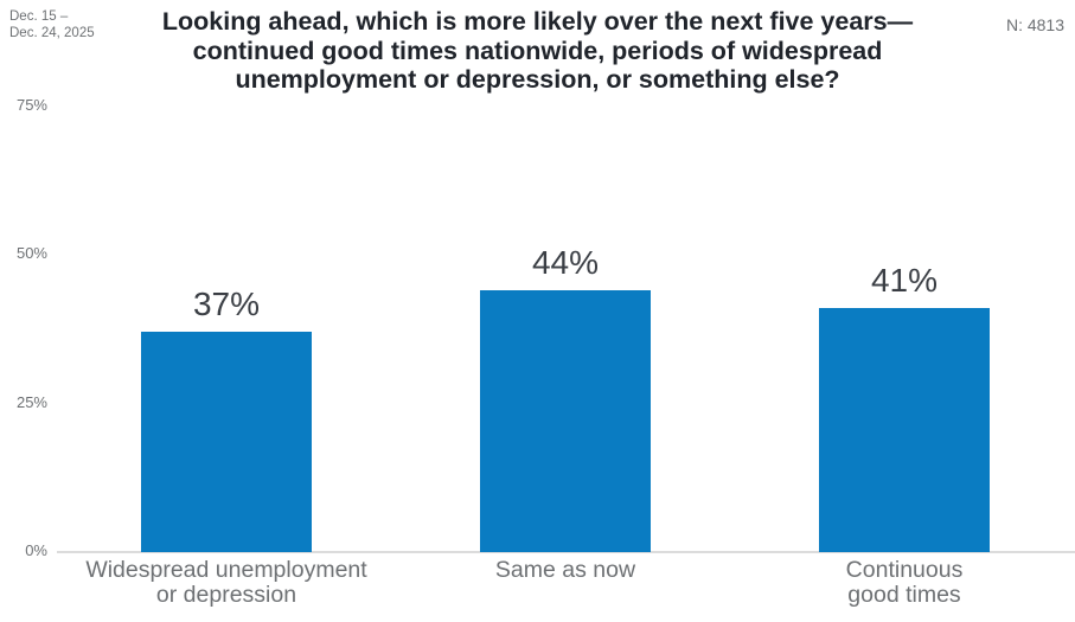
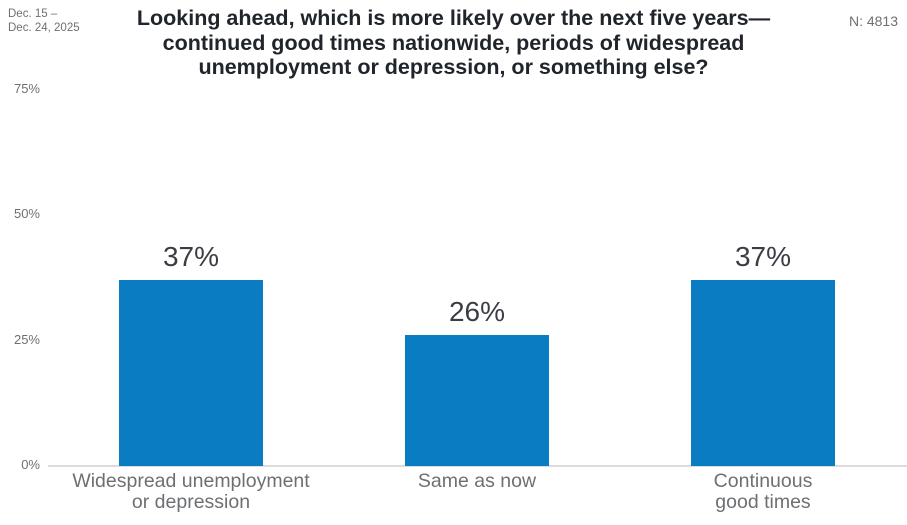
Same as now: 44% -> 26%
Continuous good times: 41% -> 37%
